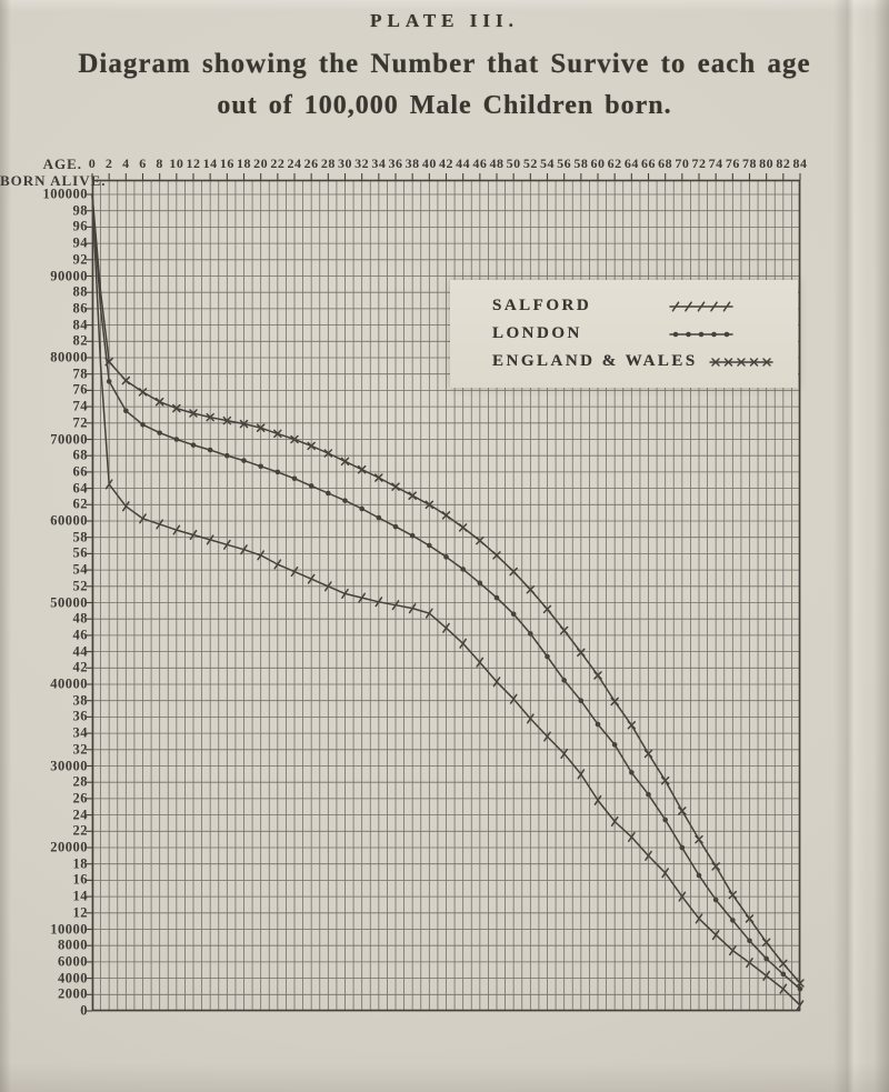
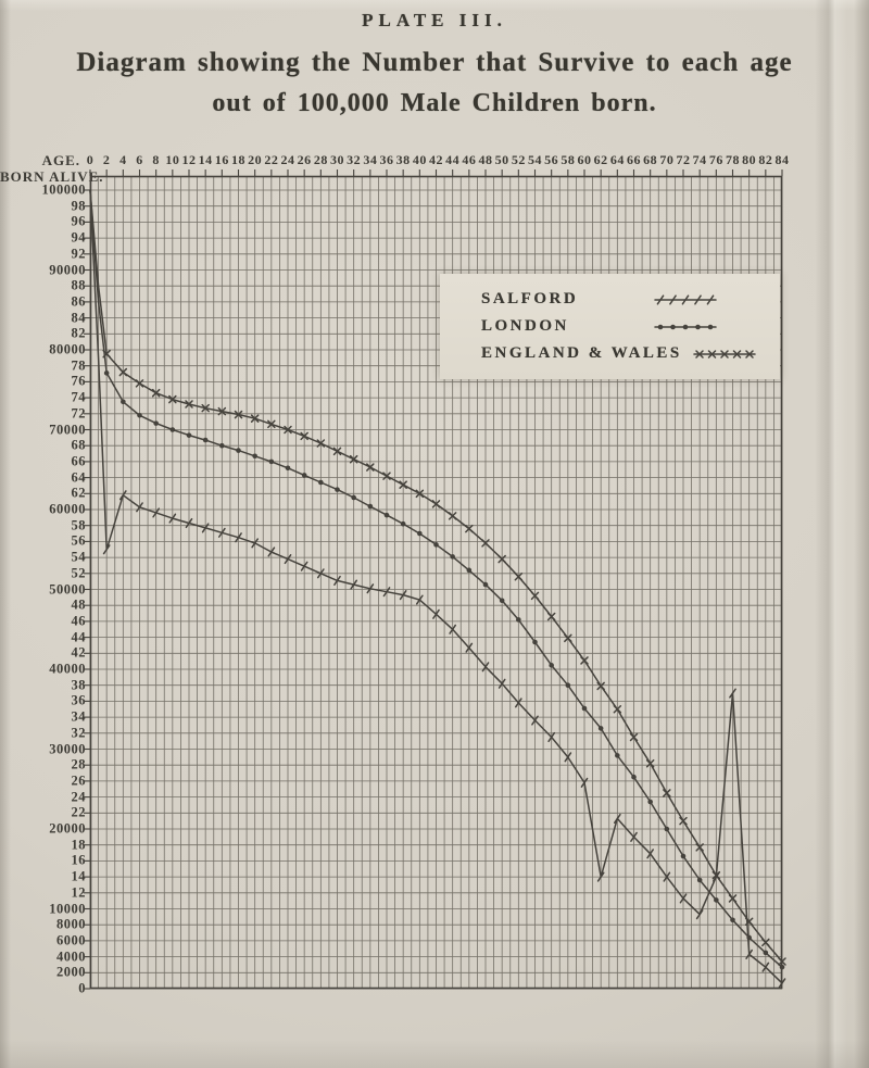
SALFORD/2: 64000 -> 55000
SALFORD/62: 23000 -> 14000
SALFORD/76: 7000 -> 14000
SALFORD/78: 6000 -> 37000
